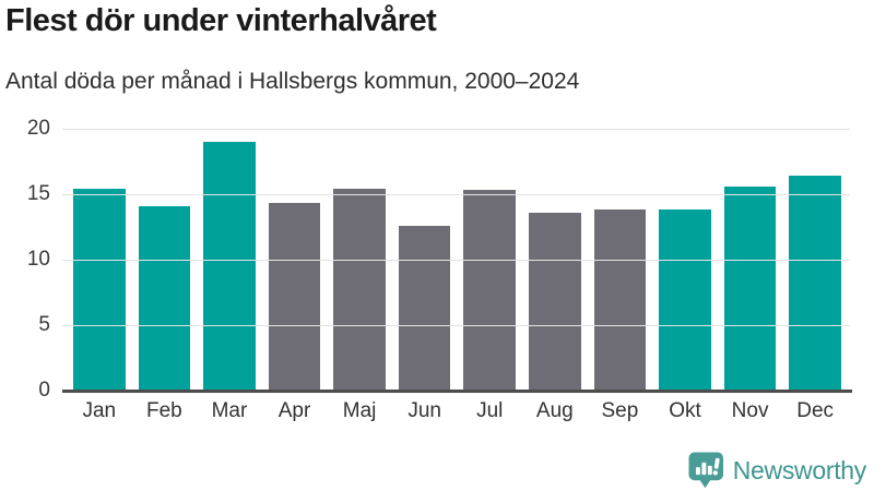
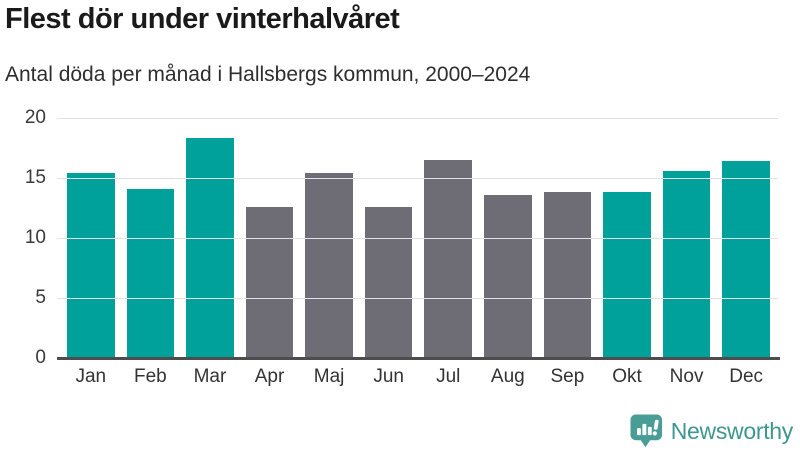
Mar: 19.0 -> 18.3
Apr: 14.3 -> 12.6
Jul: 15.3 -> 16.5
